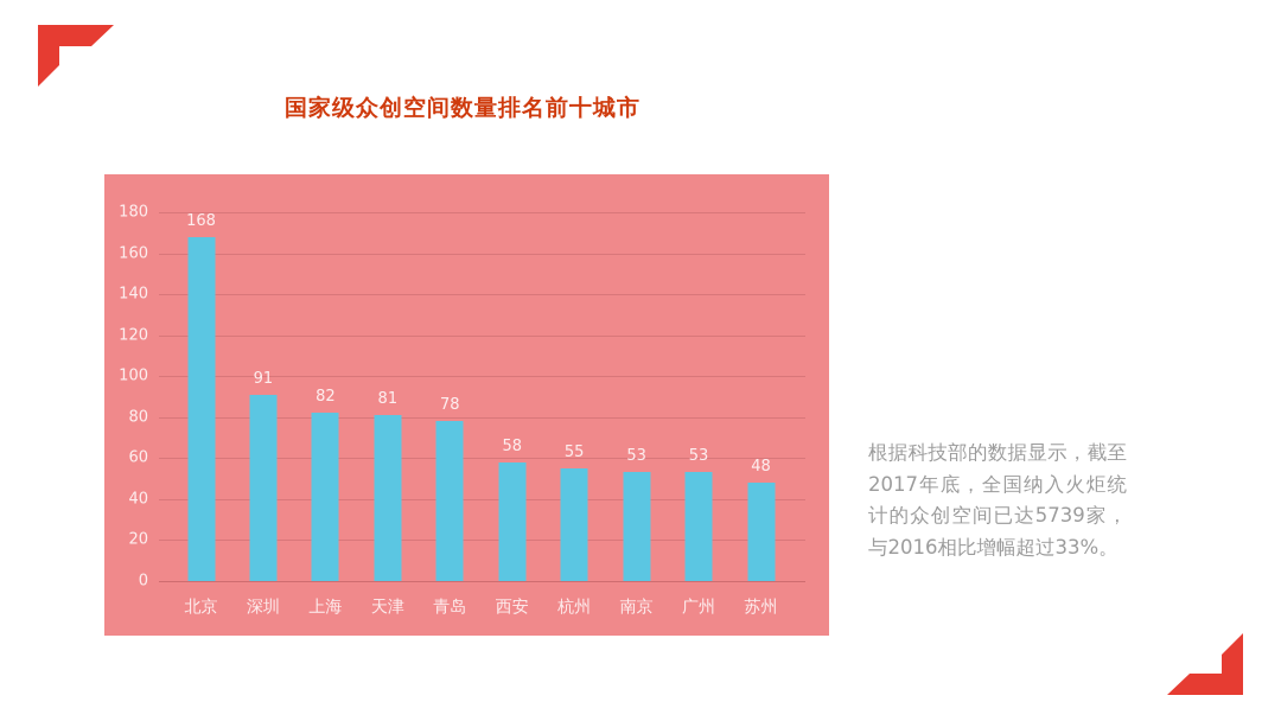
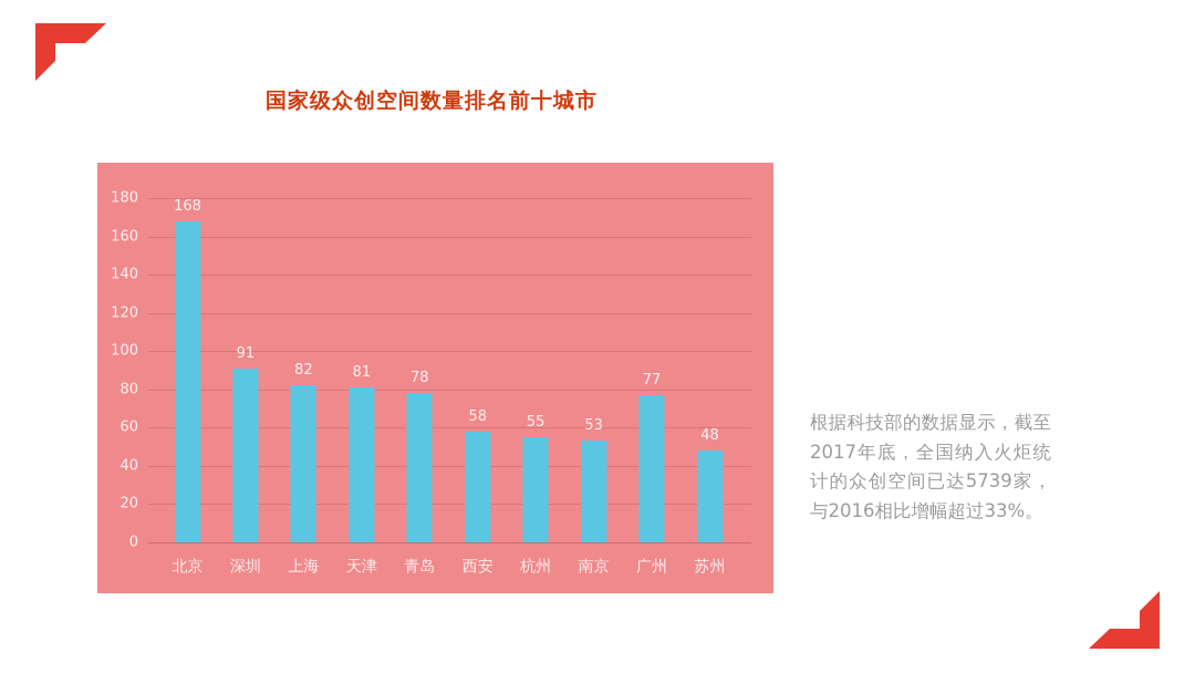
广州: 53 -> 77
